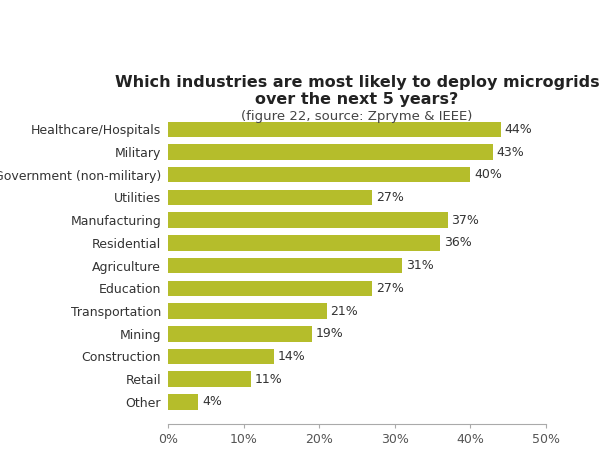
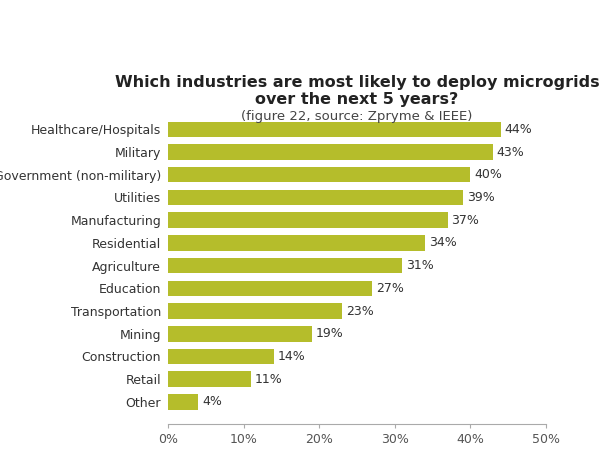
Utilities: 27% -> 39%
Residential: 36% -> 34%
Transportation: 21% -> 23%
